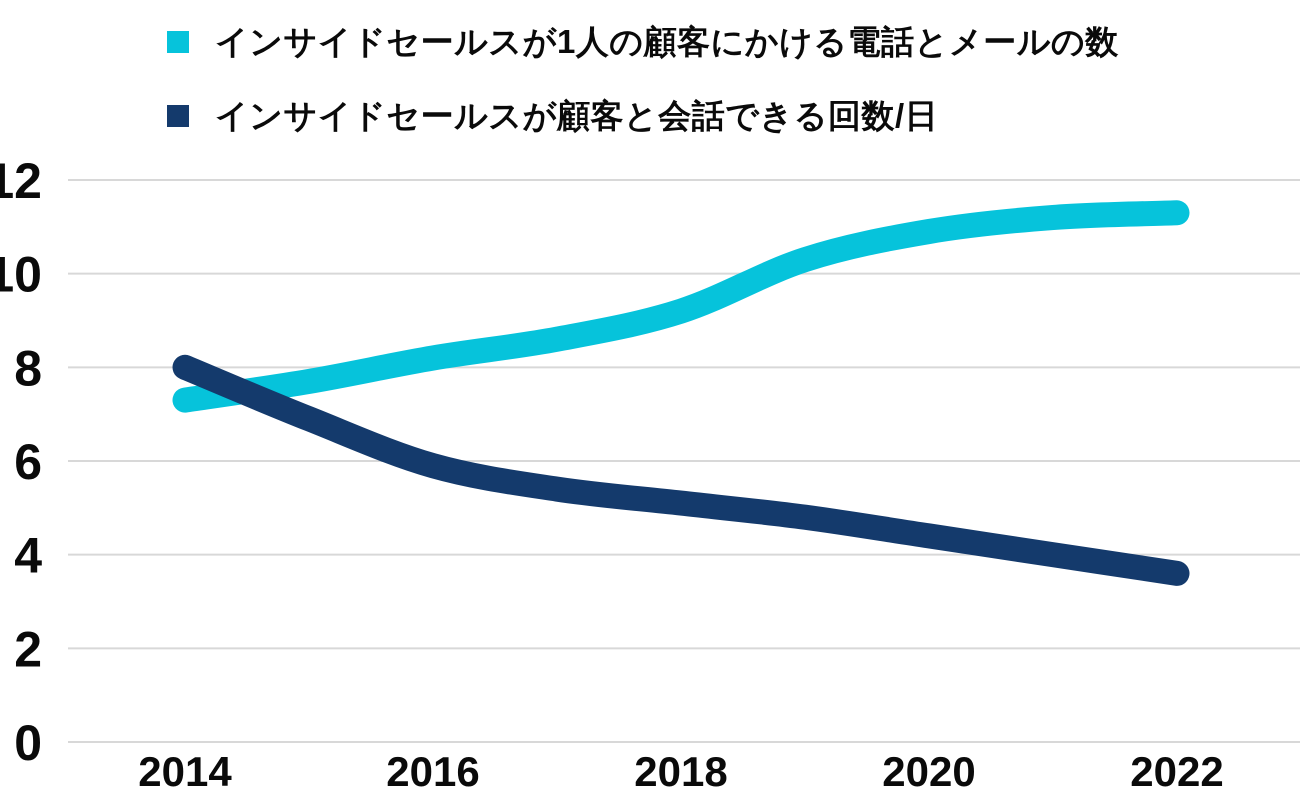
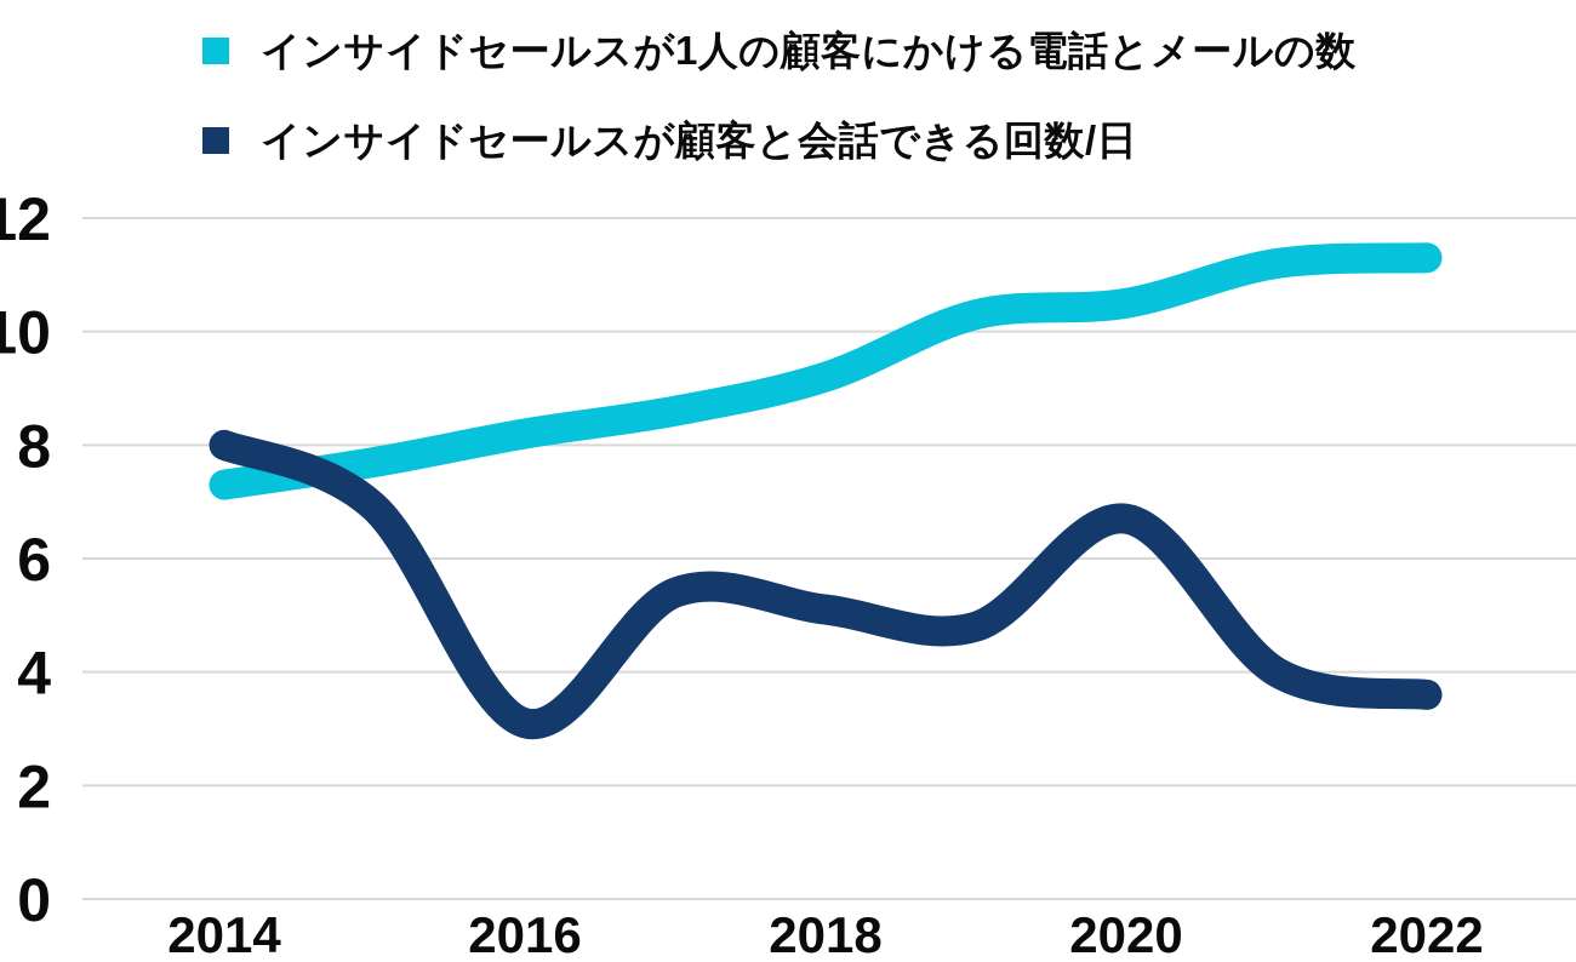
インサイドセールスが顧客と会話できる回数/日/2016: 5.9 -> 3.1
インサイドセールスが1人の顧客にかける電話とメールの数/2020: 10.9 -> 10.5
インサイドセールスが顧客と会話できる回数/日/2020: 4.4 -> 6.7
